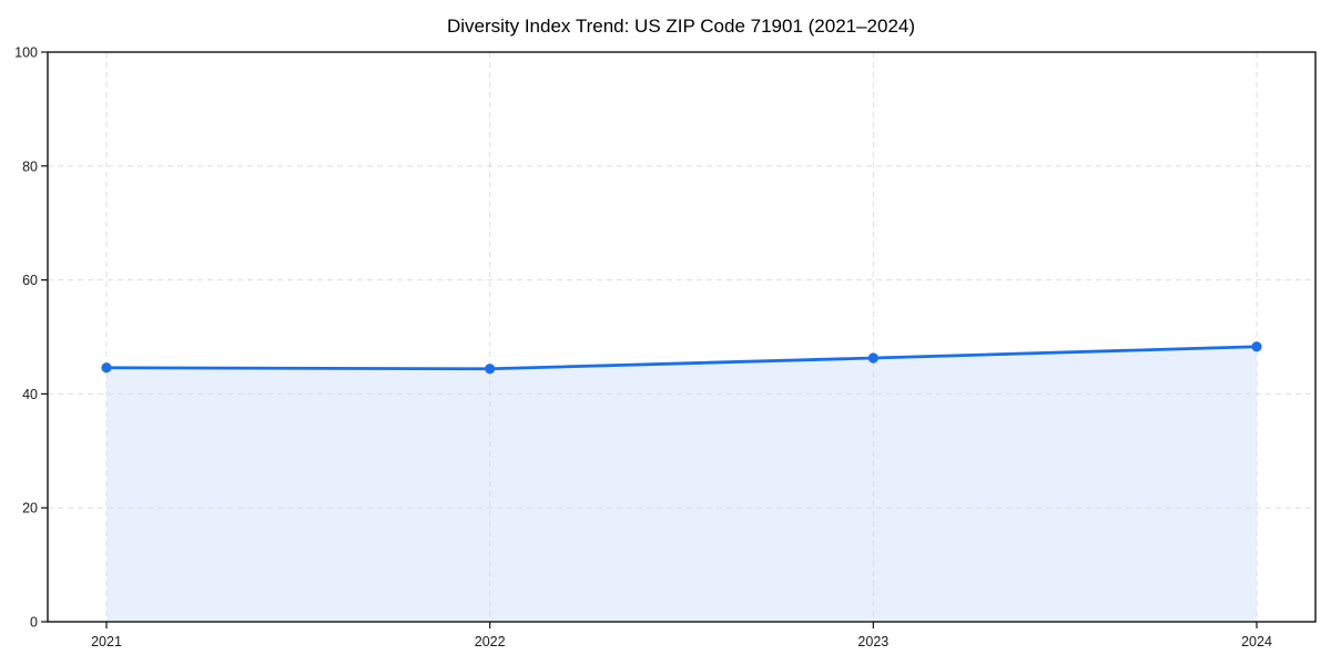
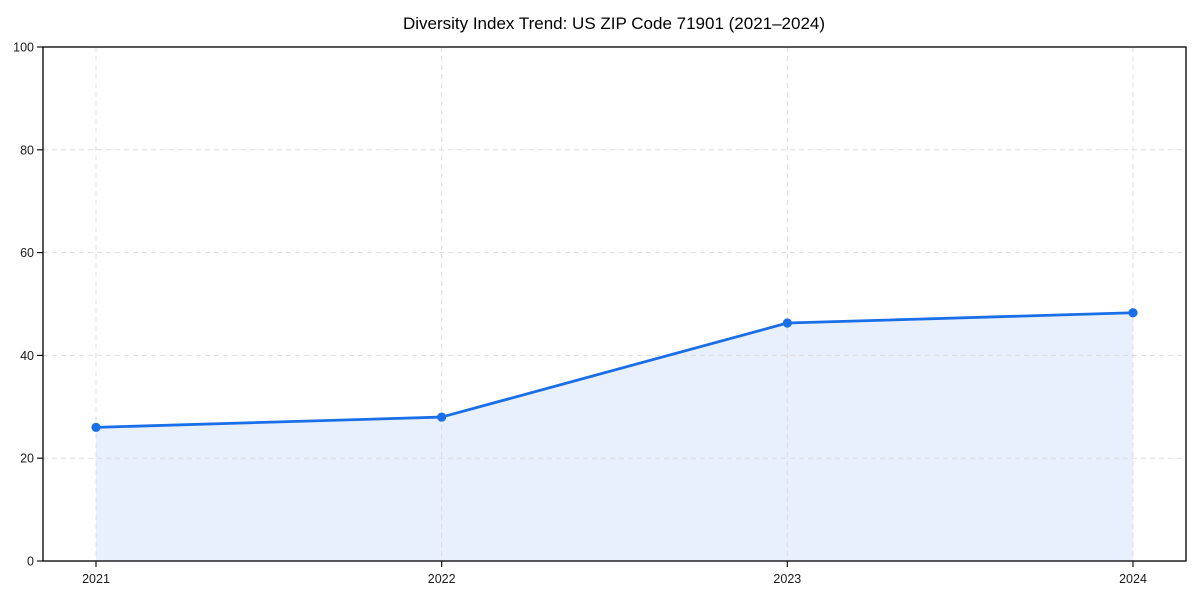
2021: 45 -> 26
2022: 44 -> 28
